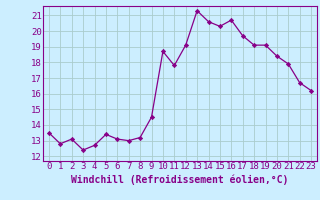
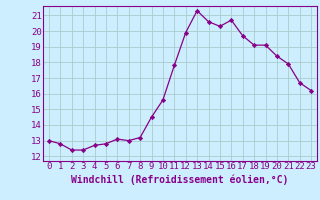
0: 13.5 -> 13.0
2: 13.1 -> 12.4
5: 13.4 -> 12.8
10: 18.7 -> 15.6
12: 19.1 -> 19.9
